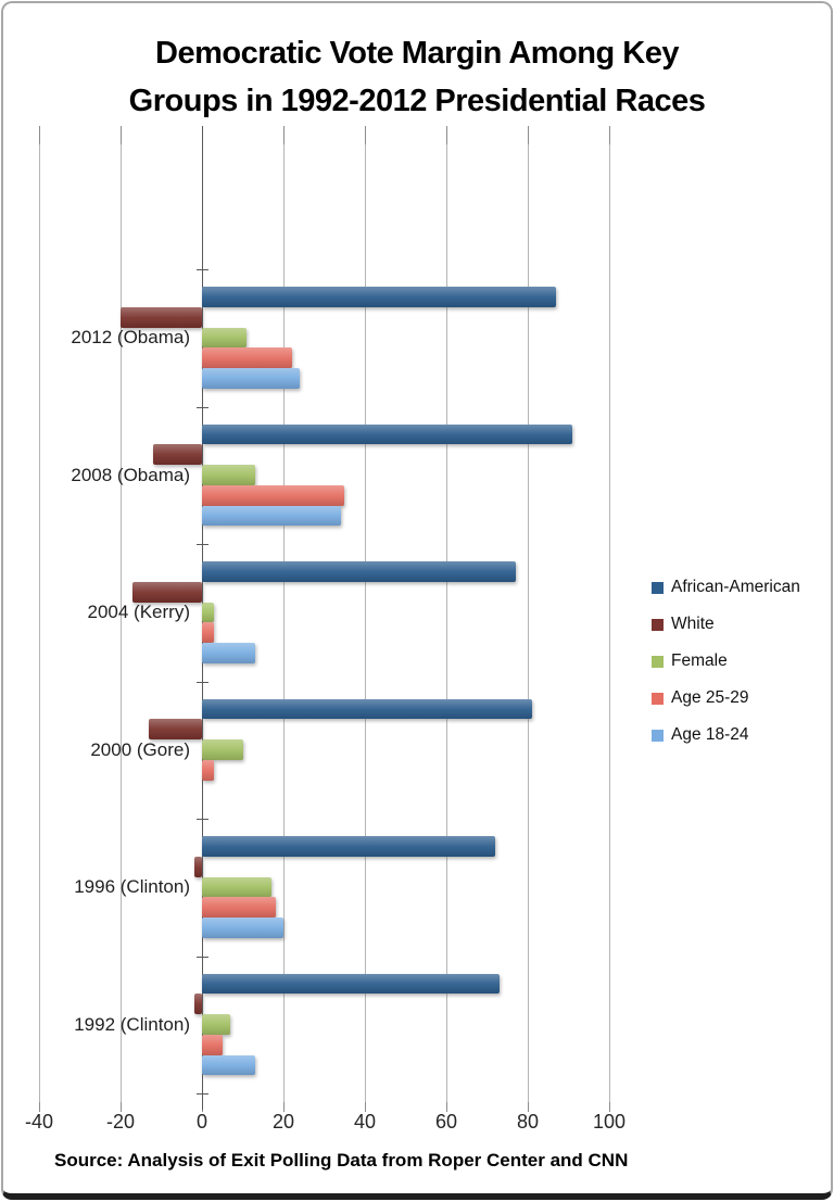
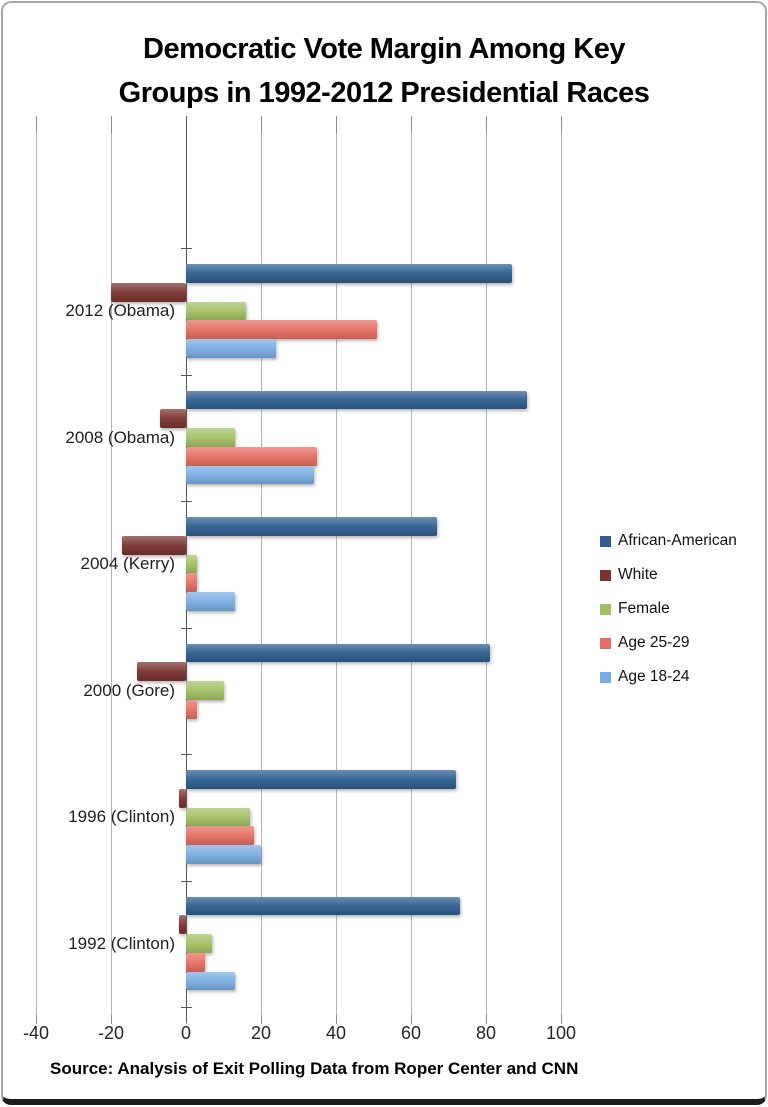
Female/2012 (Obama): 11 -> 16
Age 25-29/2012 (Obama): 22 -> 51
White/2008 (Obama): -12 -> -7
African-American/2004 (Kerry): 77 -> 67
